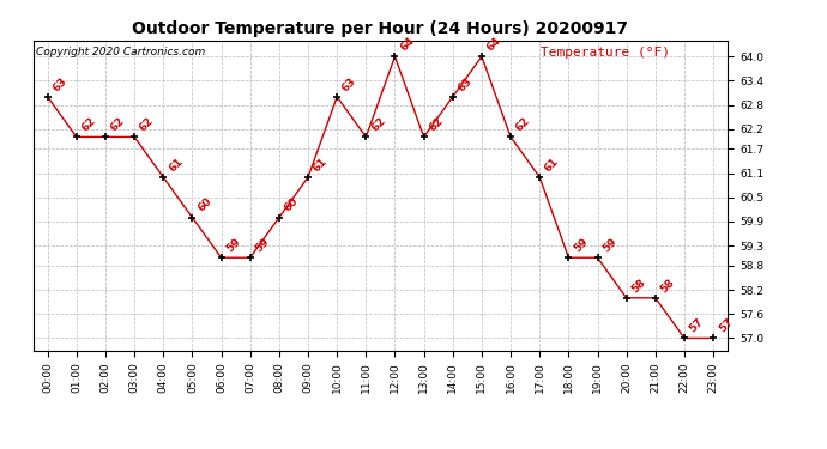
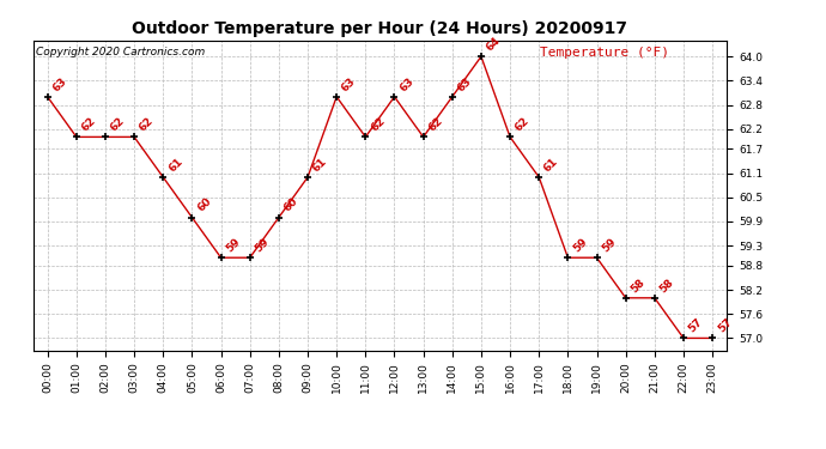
12:00: 64 -> 63
